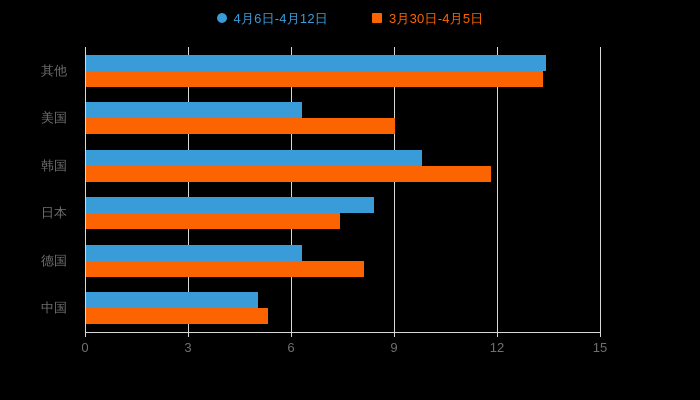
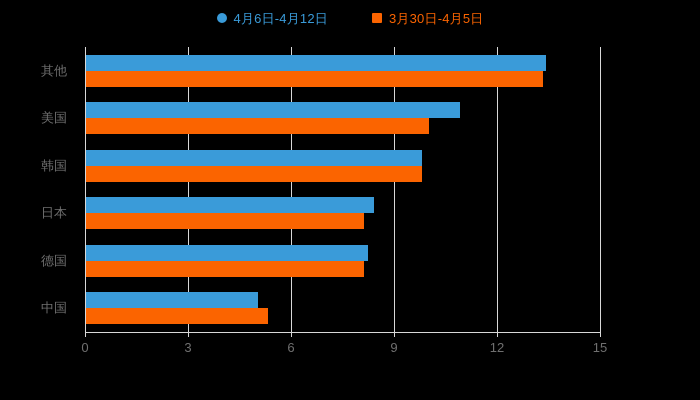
4月6日-4月12日/美国: 6.3 -> 10.9
3月30日-4月5日/美国: 9.0 -> 10.0
3月30日-4月5日/韩国: 11.8 -> 9.8
3月30日-4月5日/日本: 7.4 -> 8.1
4月6日-4月12日/德国: 6.3 -> 8.2
